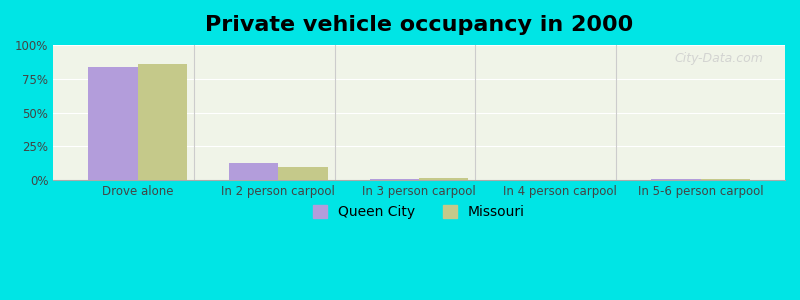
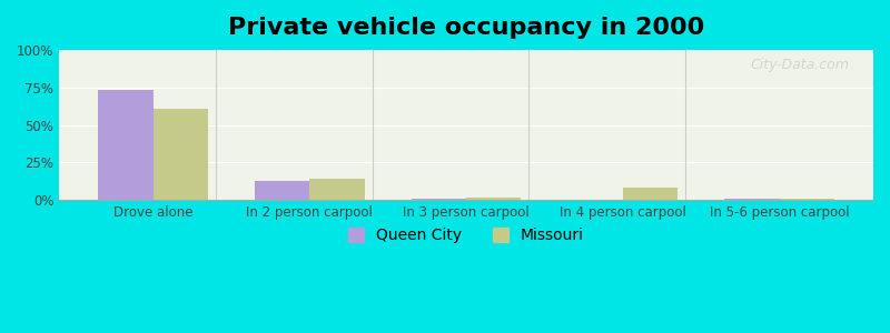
Queen City/Drove alone: 84% -> 73%
Missouri/Drove alone: 86% -> 61%
Missouri/In 2 person carpool: 10% -> 14%
Missouri/In 4 person carpool: 0% -> 8%
